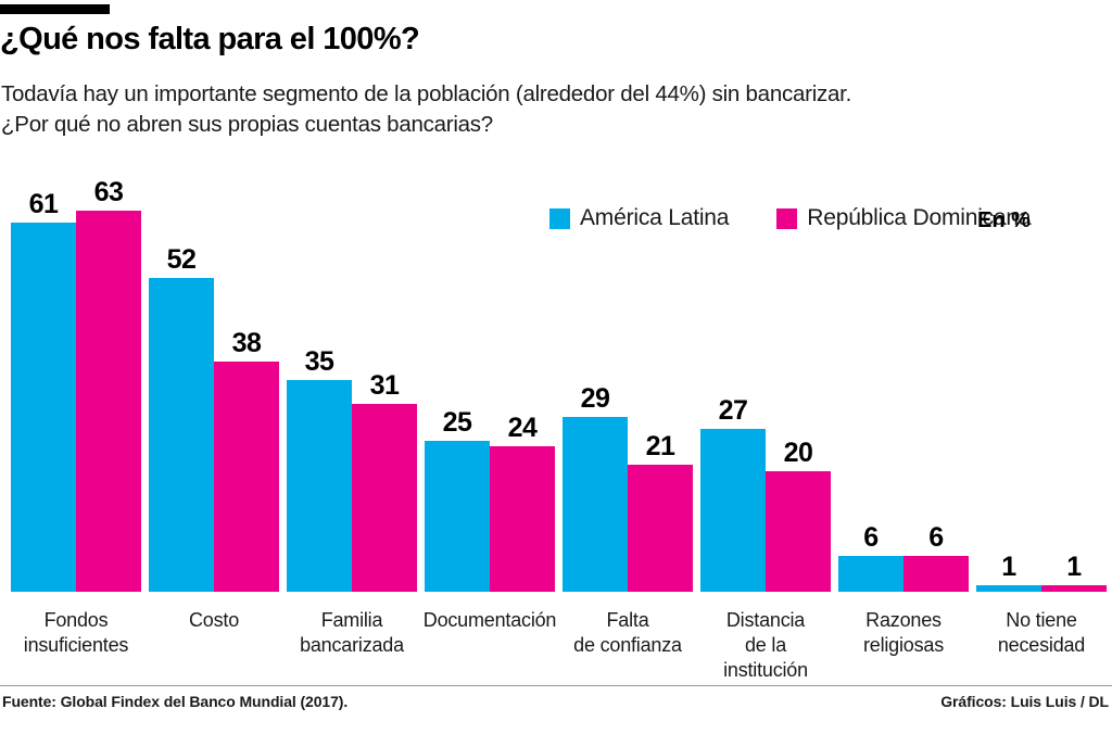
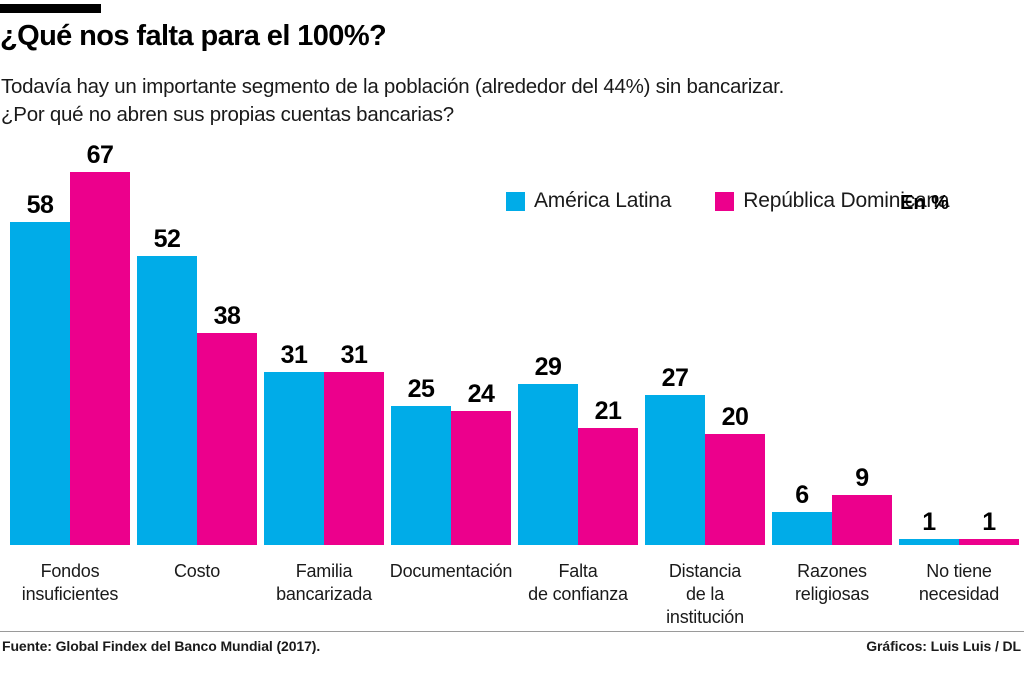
América Latina/Fondos insuficientes: 61 -> 58
República Dominicana/Fondos insuficientes: 63 -> 67
América Latina/Familia bancarizada: 35 -> 31
República Dominicana/Razones religiosas: 6 -> 9
